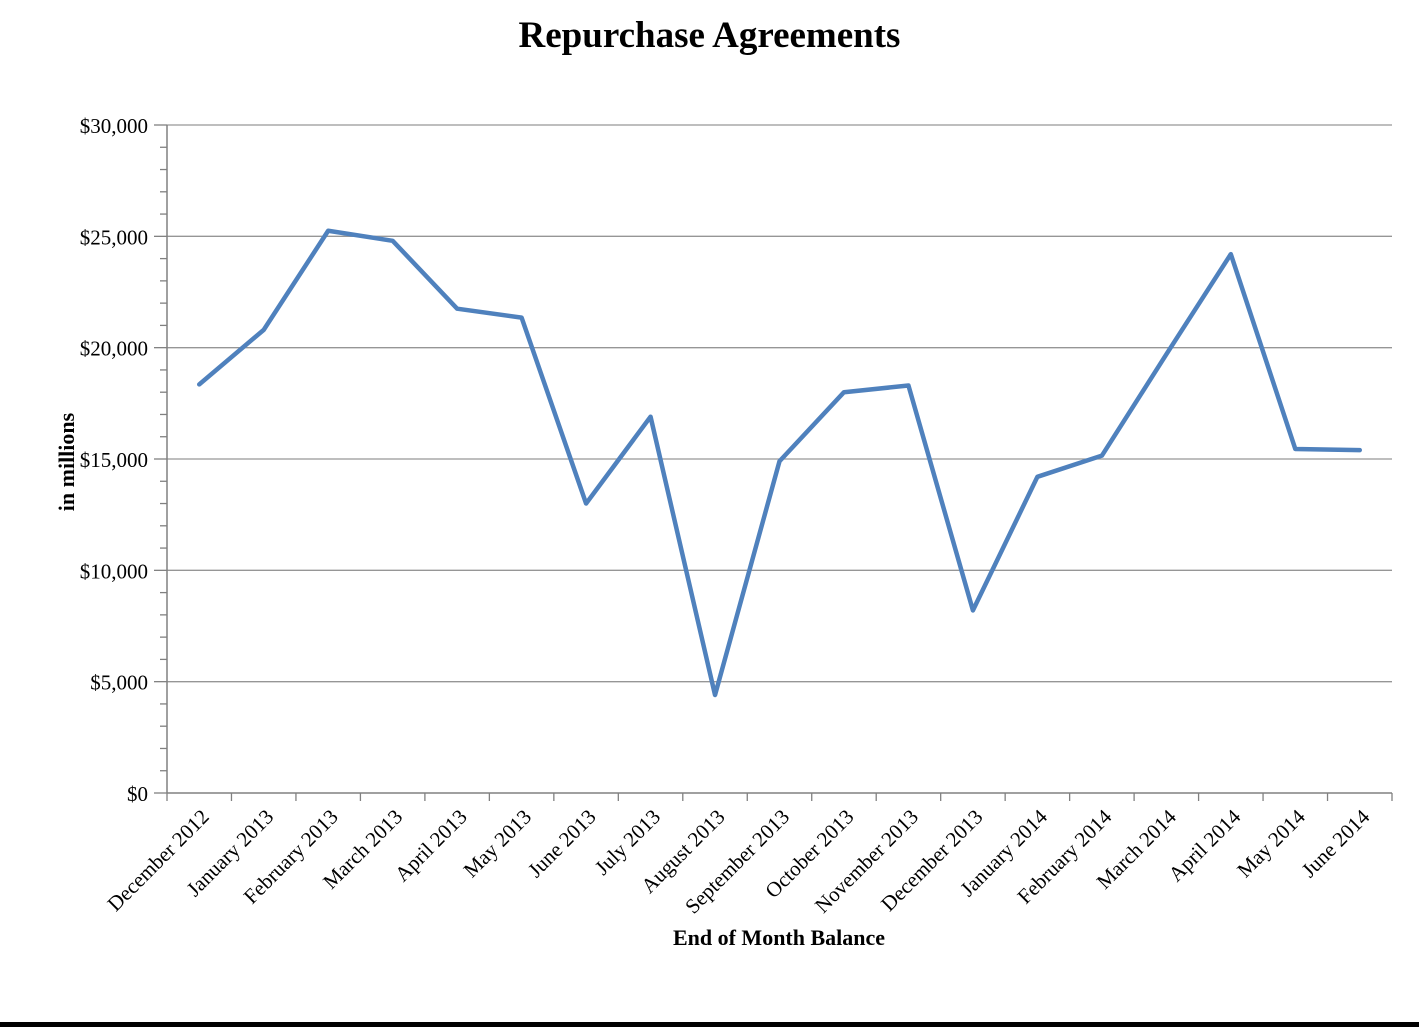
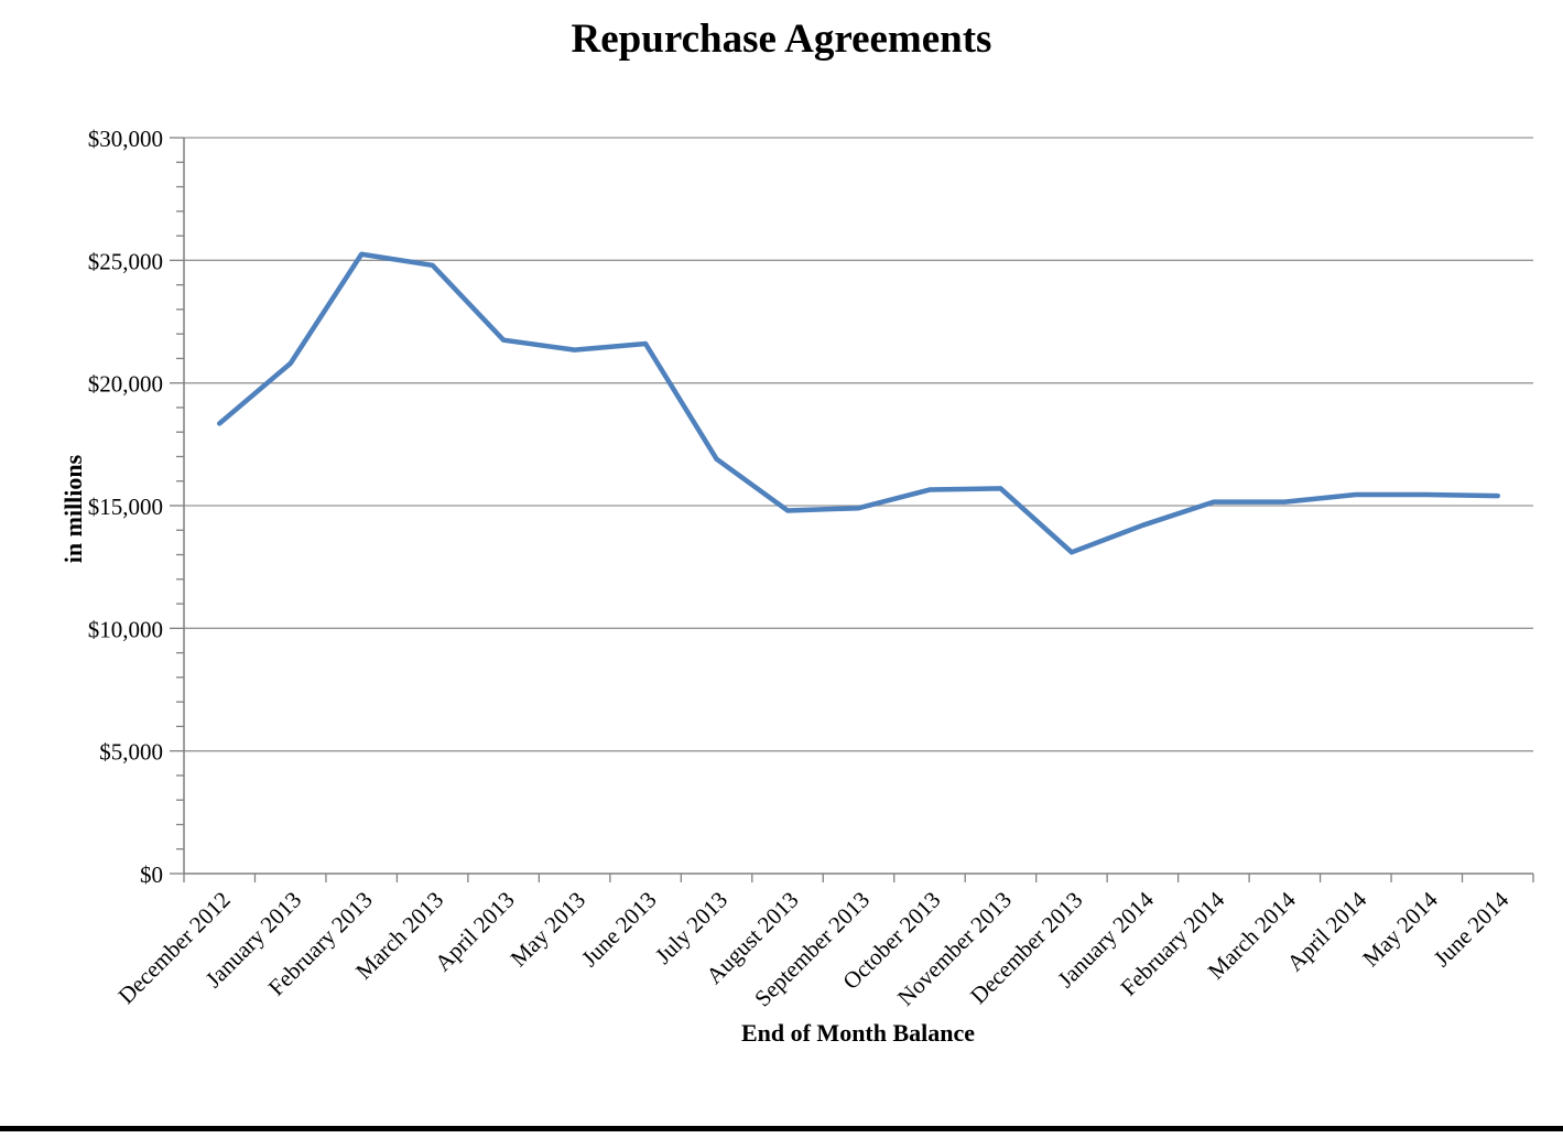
June 2013: $13000 -> $21600
August 2013: $4400 -> $14800
October 2013: $18000 -> $15600
November 2013: $18300 -> $15700
December 2013: $8200 -> $13100
March 2014: $19700 -> $15200
April 2014: $24200 -> $15400
